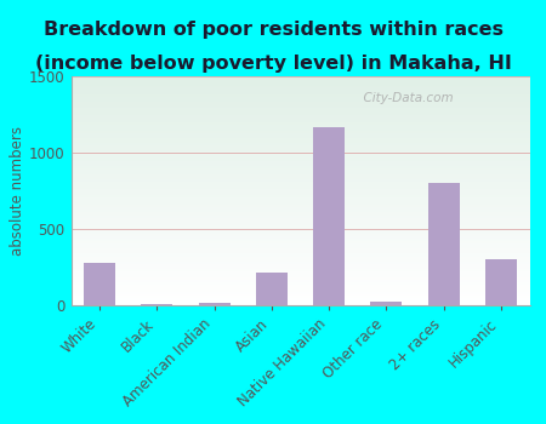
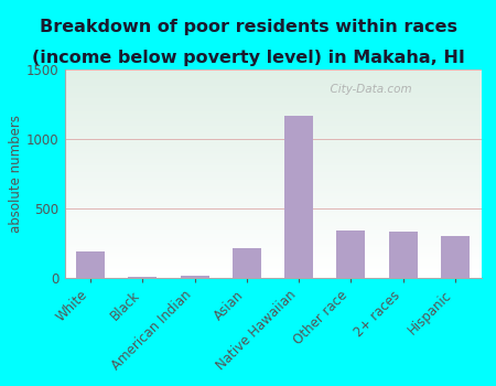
White: 280 -> 190
Other race: 20 -> 340
2+ races: 800 -> 330
